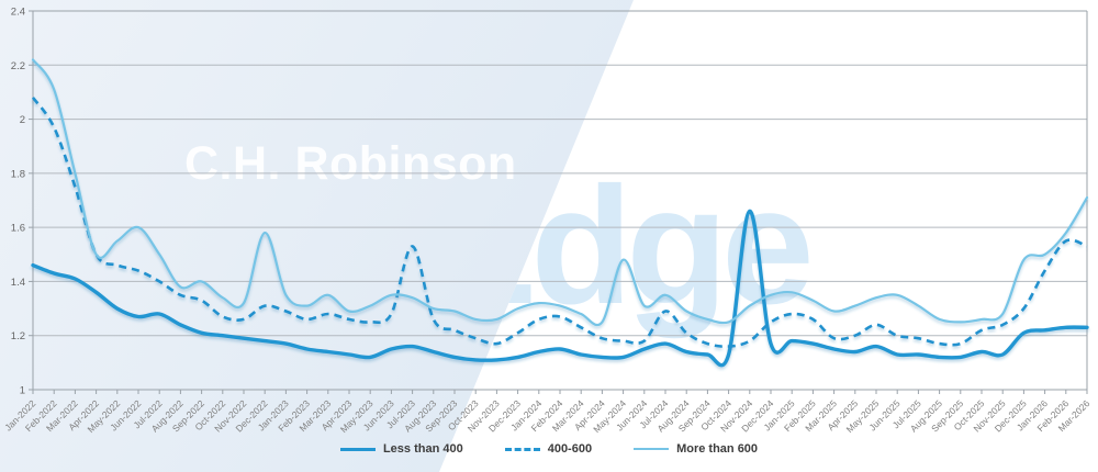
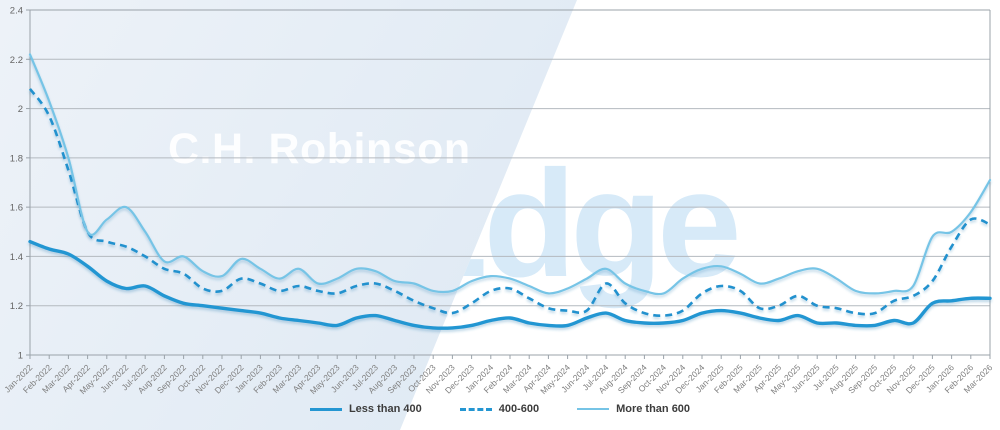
More than 600/Feb-2022: 2.11 -> 2.03
More than 600/Dec-2022: 1.58 -> 1.39
400-600/Jul-2023: 1.53 -> 1.29
More than 600/May-2024: 1.48 -> 1.27
Less than 400/Nov-2024: 1.66 -> 1.14
